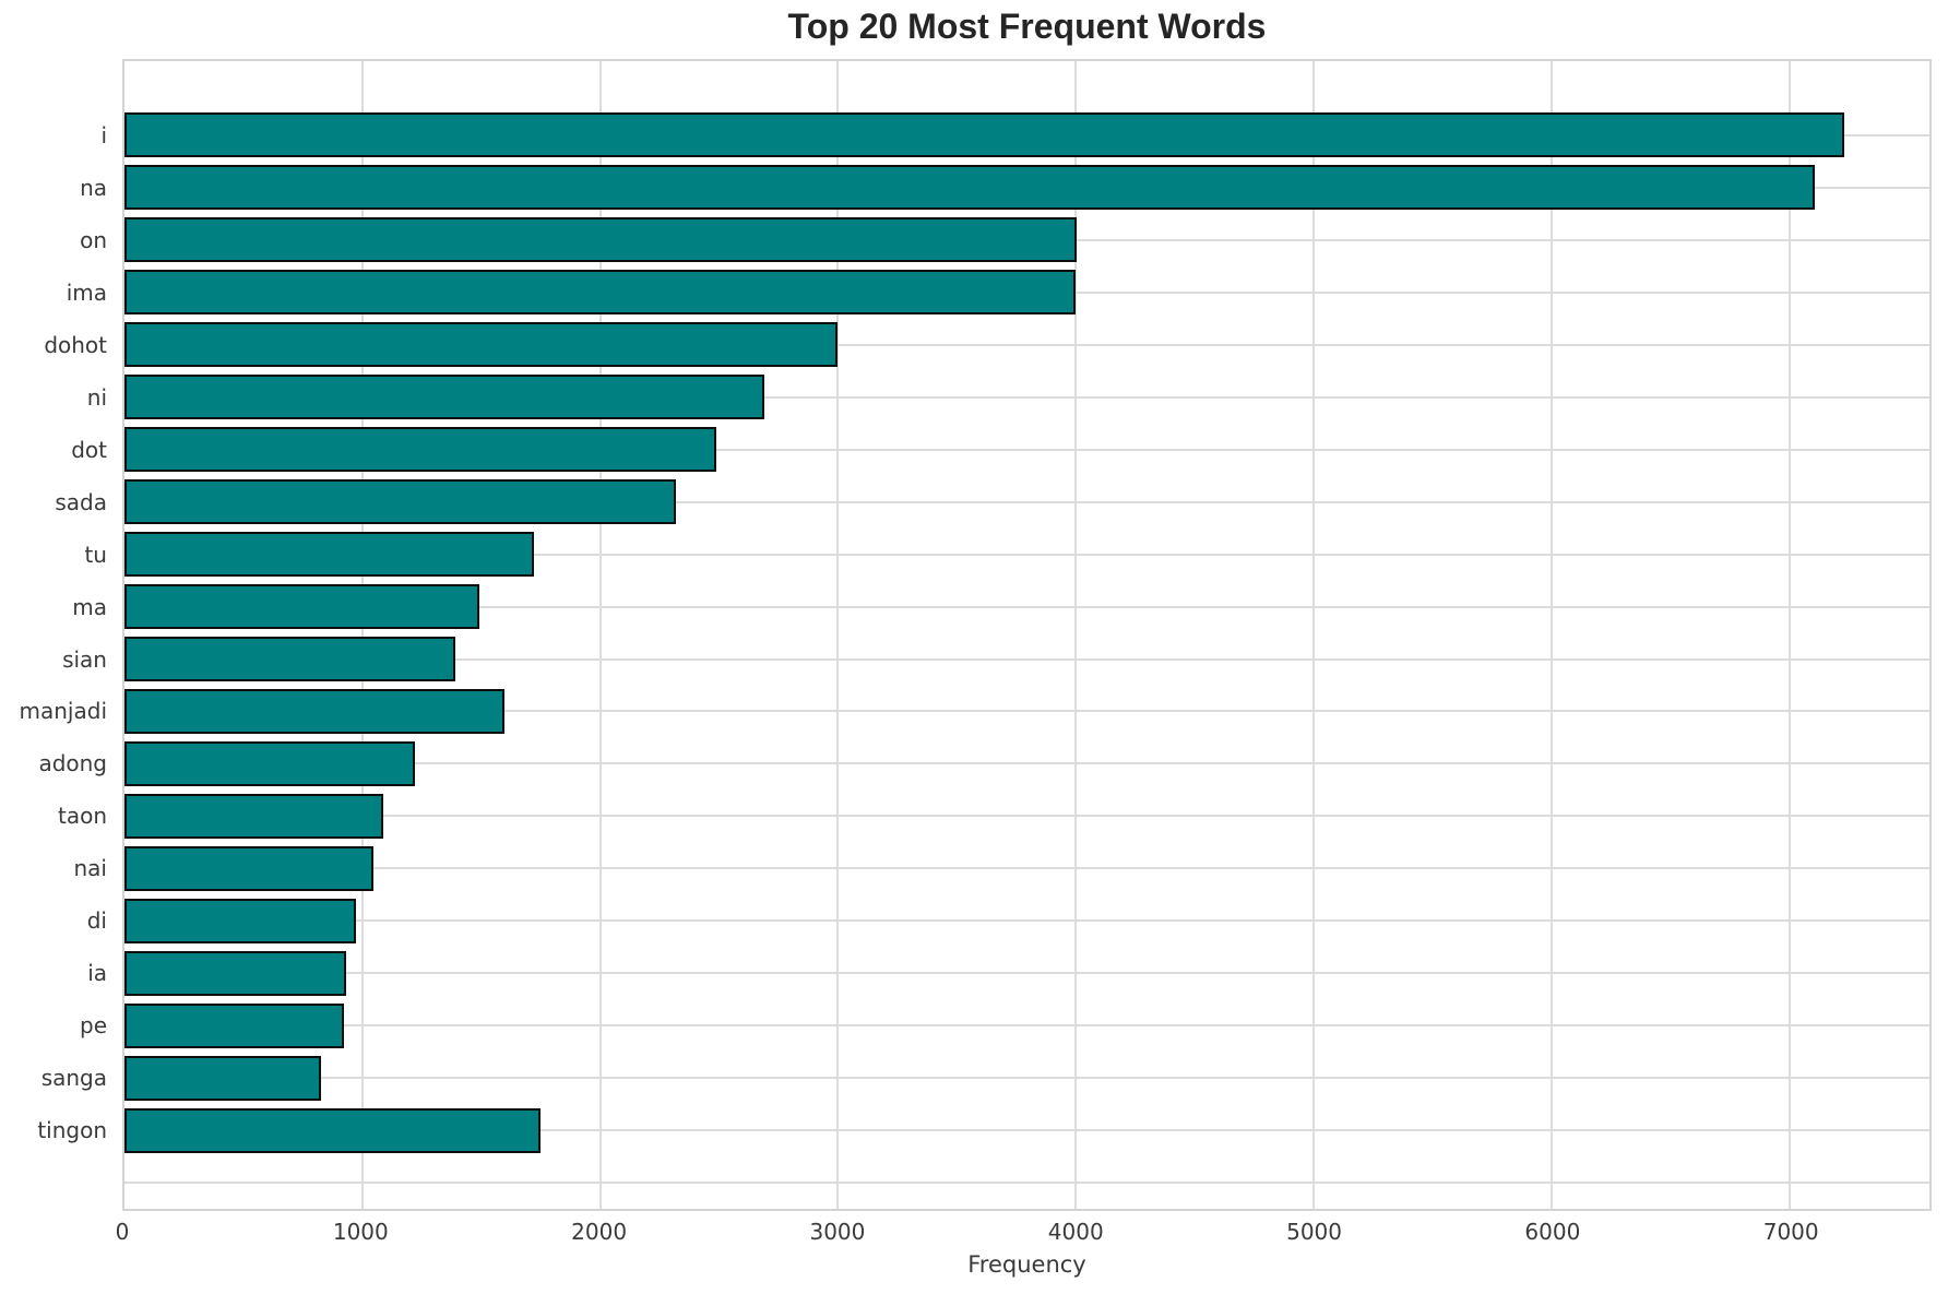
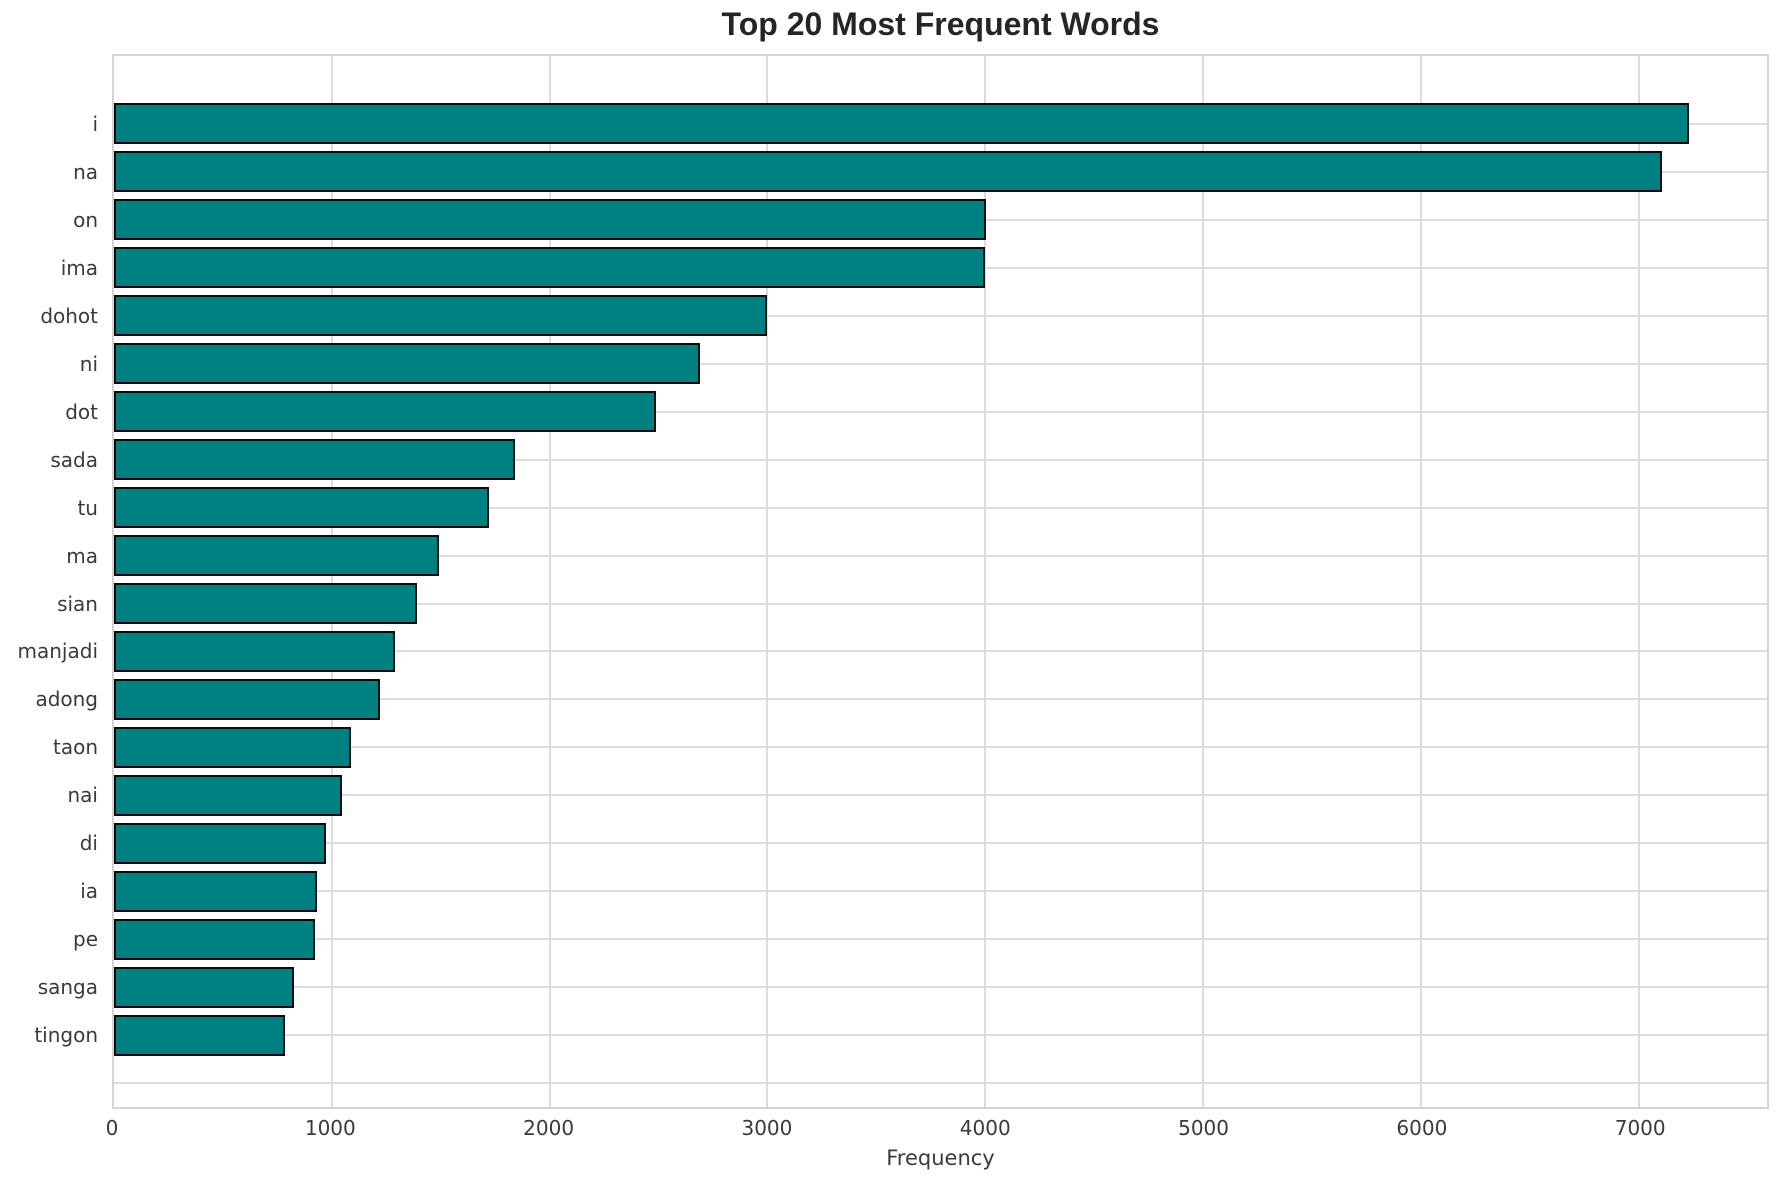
sada: 2320 -> 1840
manjadi: 1600 -> 1290
tingon: 1750 -> 780
